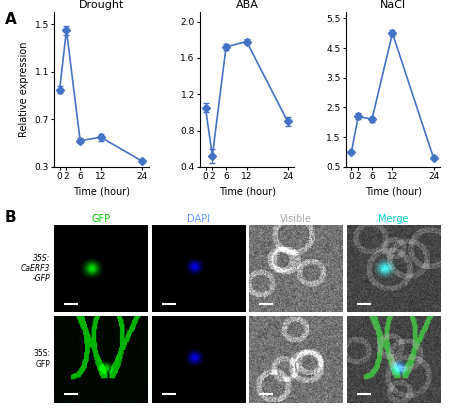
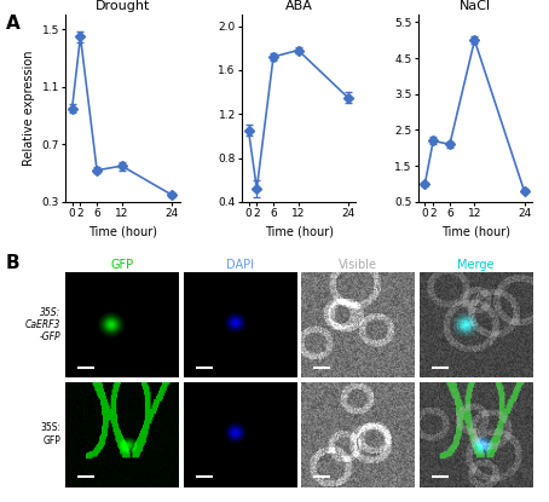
ABA/24: 0.90 -> 1.35
